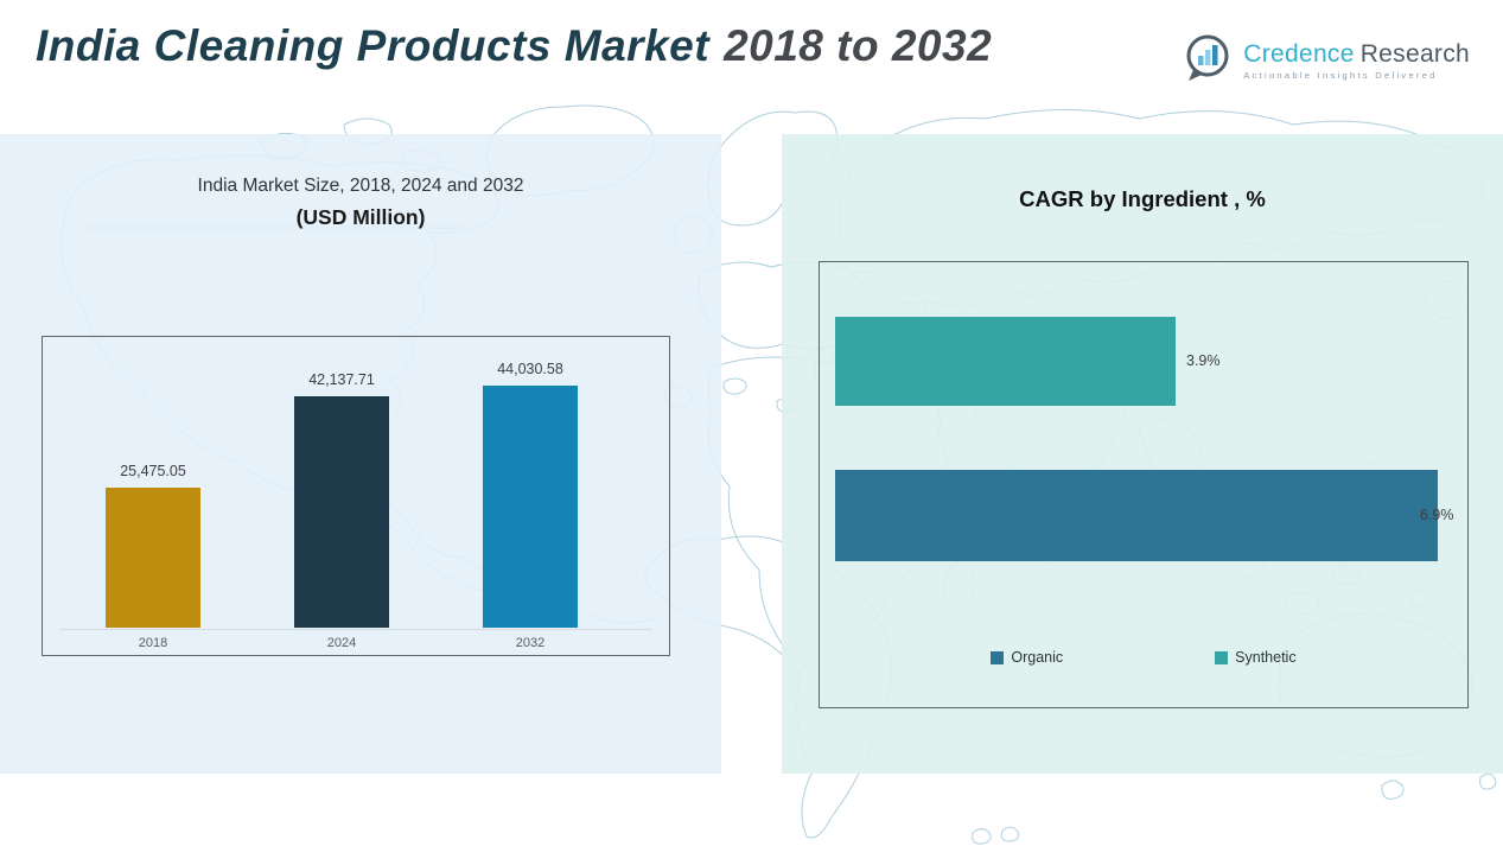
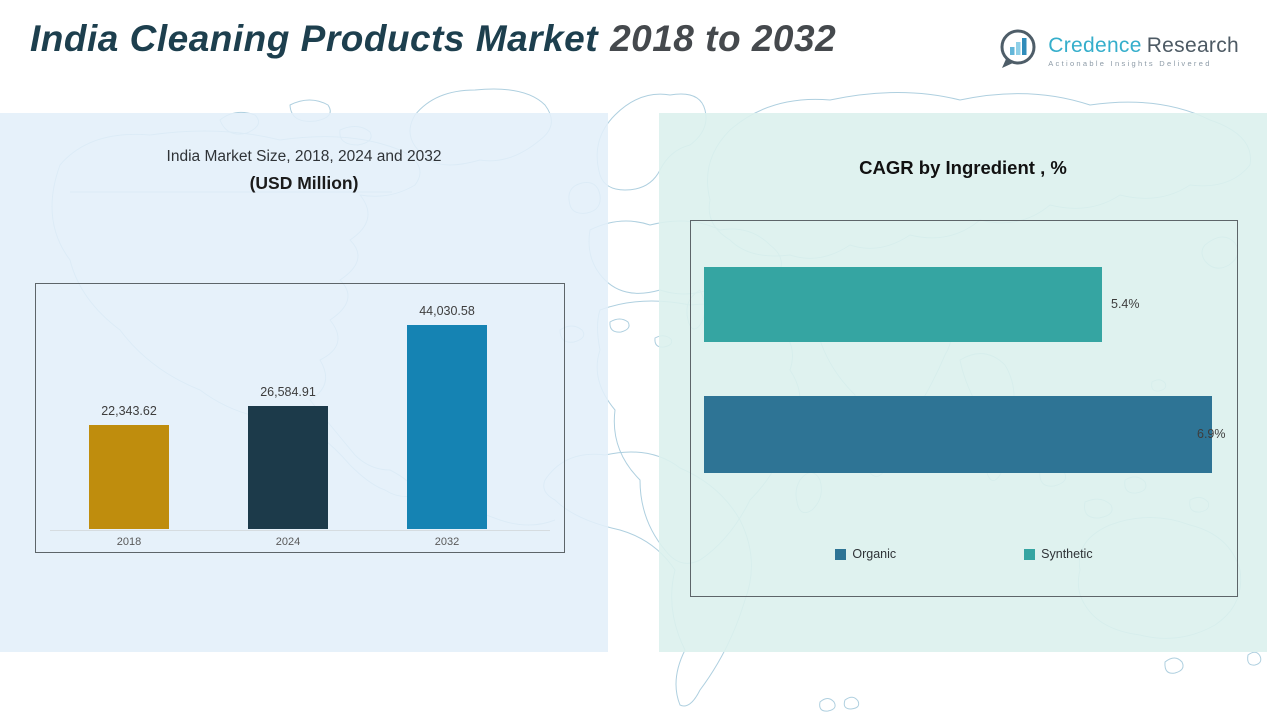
India Market Size, 2018, 2024 and 2032/2018: 25,475.05 -> 22,343.62
India Market Size, 2018, 2024 and 2032/2024: 42,137.71 -> 26,584.91
CAGR by Ingredient , %/Synthetic: 3.9% -> 5.4%
